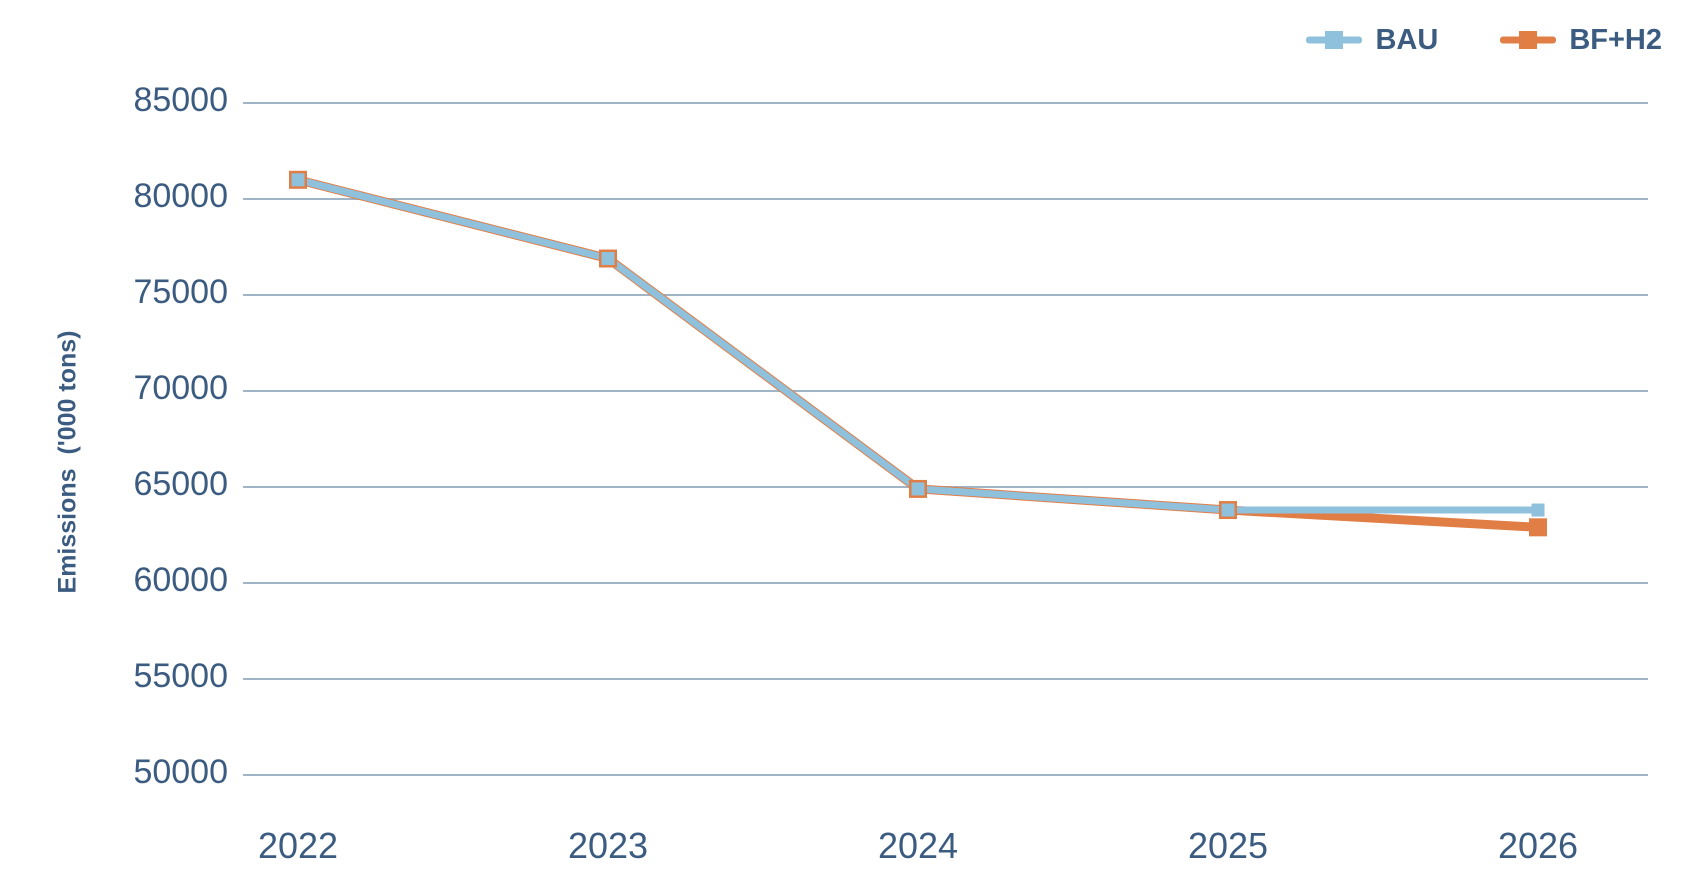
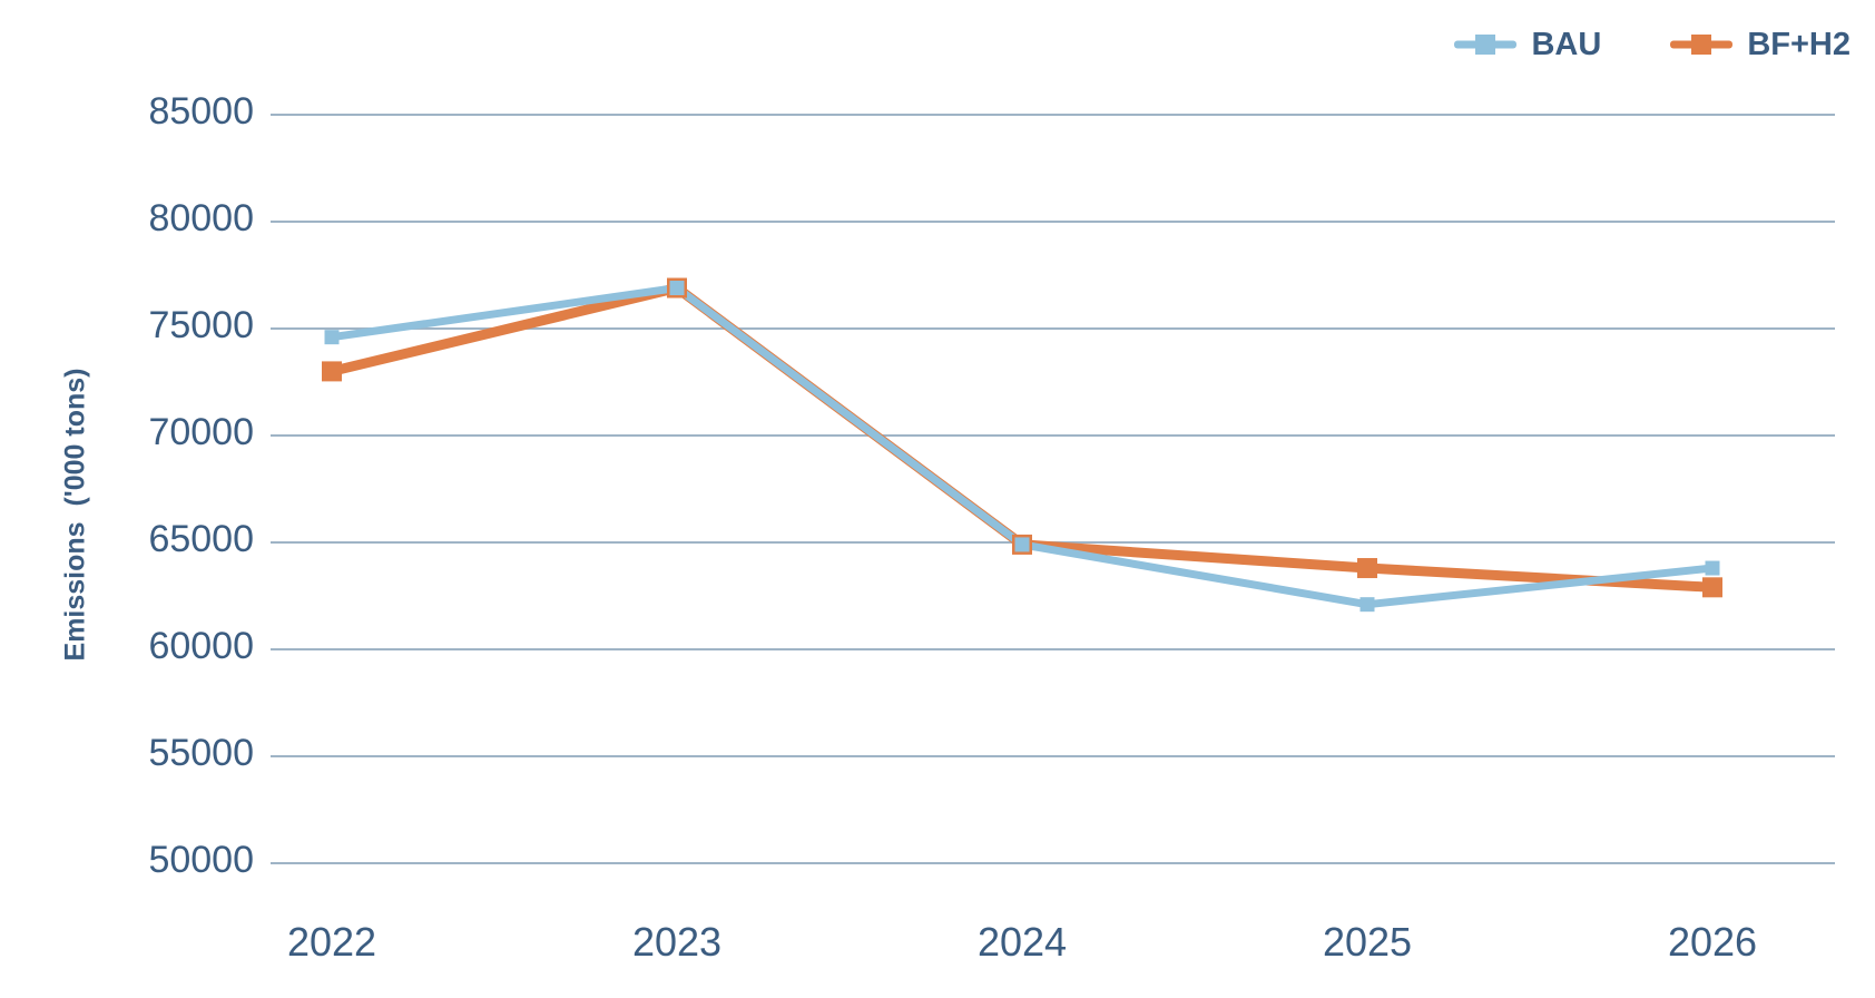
BAU/2022: 81000 -> 74600
BF+H2/2022: 81000 -> 73000
BAU/2025: 63800 -> 62100
